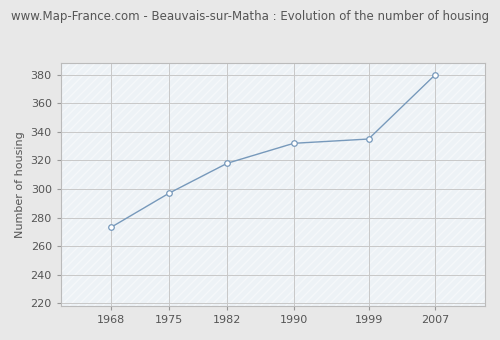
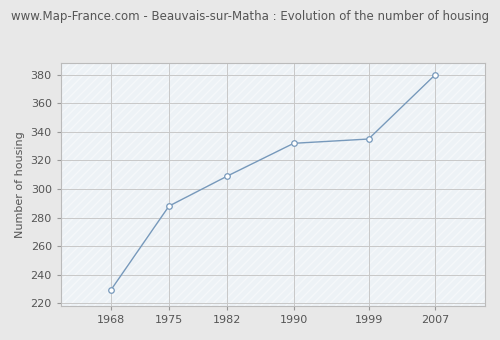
1968: 273 -> 229
1975: 297 -> 288
1982: 318 -> 309
